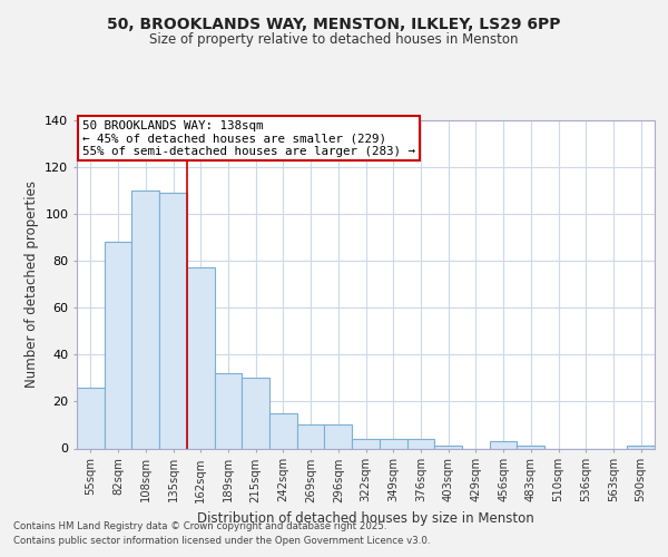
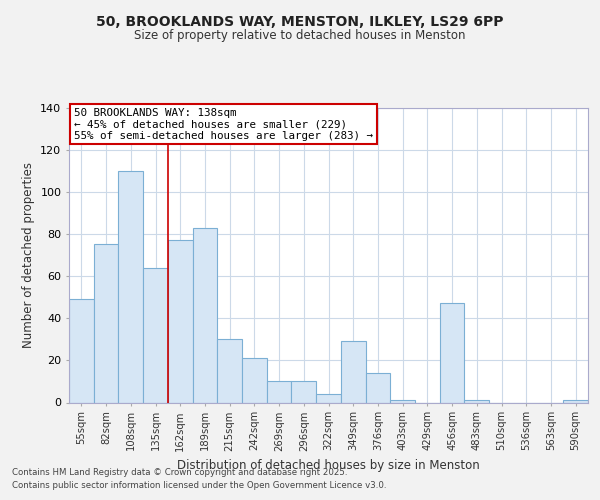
55sqm: 26 -> 49
82sqm: 88 -> 75
135sqm: 109 -> 64
189sqm: 32 -> 83
242sqm: 15 -> 21
349sqm: 4 -> 29
376sqm: 4 -> 14
456sqm: 3 -> 47
